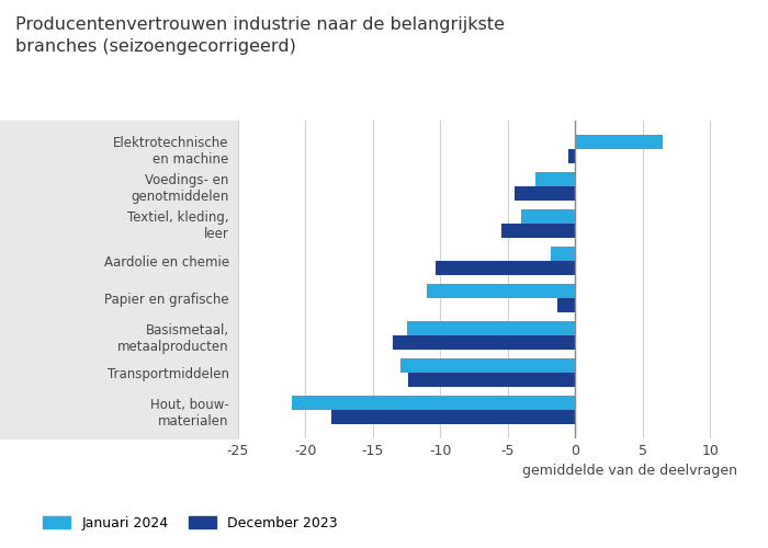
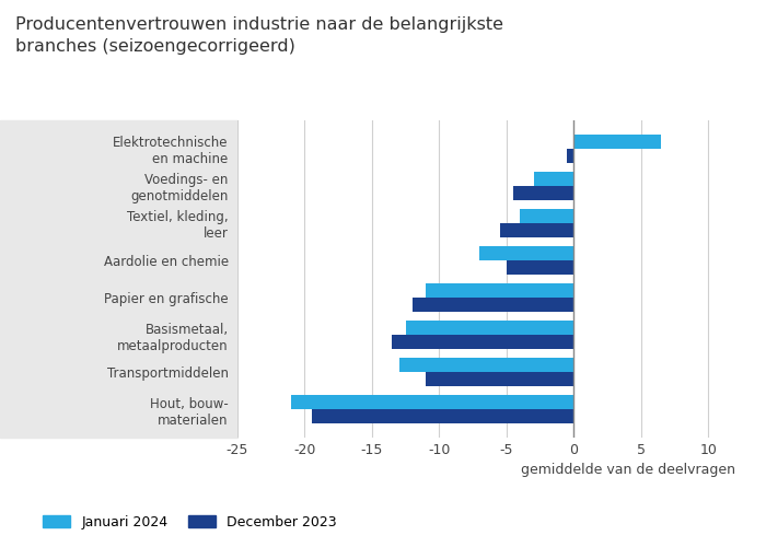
Januari 2024/Aardolie en chemie: -1.8 -> -7.0
December 2023/Aardolie en chemie: -10.4 -> -5.0
December 2023/Papier en grafische: -1.3 -> -12.0
December 2023/Transportmiddelen: -12.4 -> -11.0
December 2023/Hout, bouw- materialen: -18.1 -> -19.5
